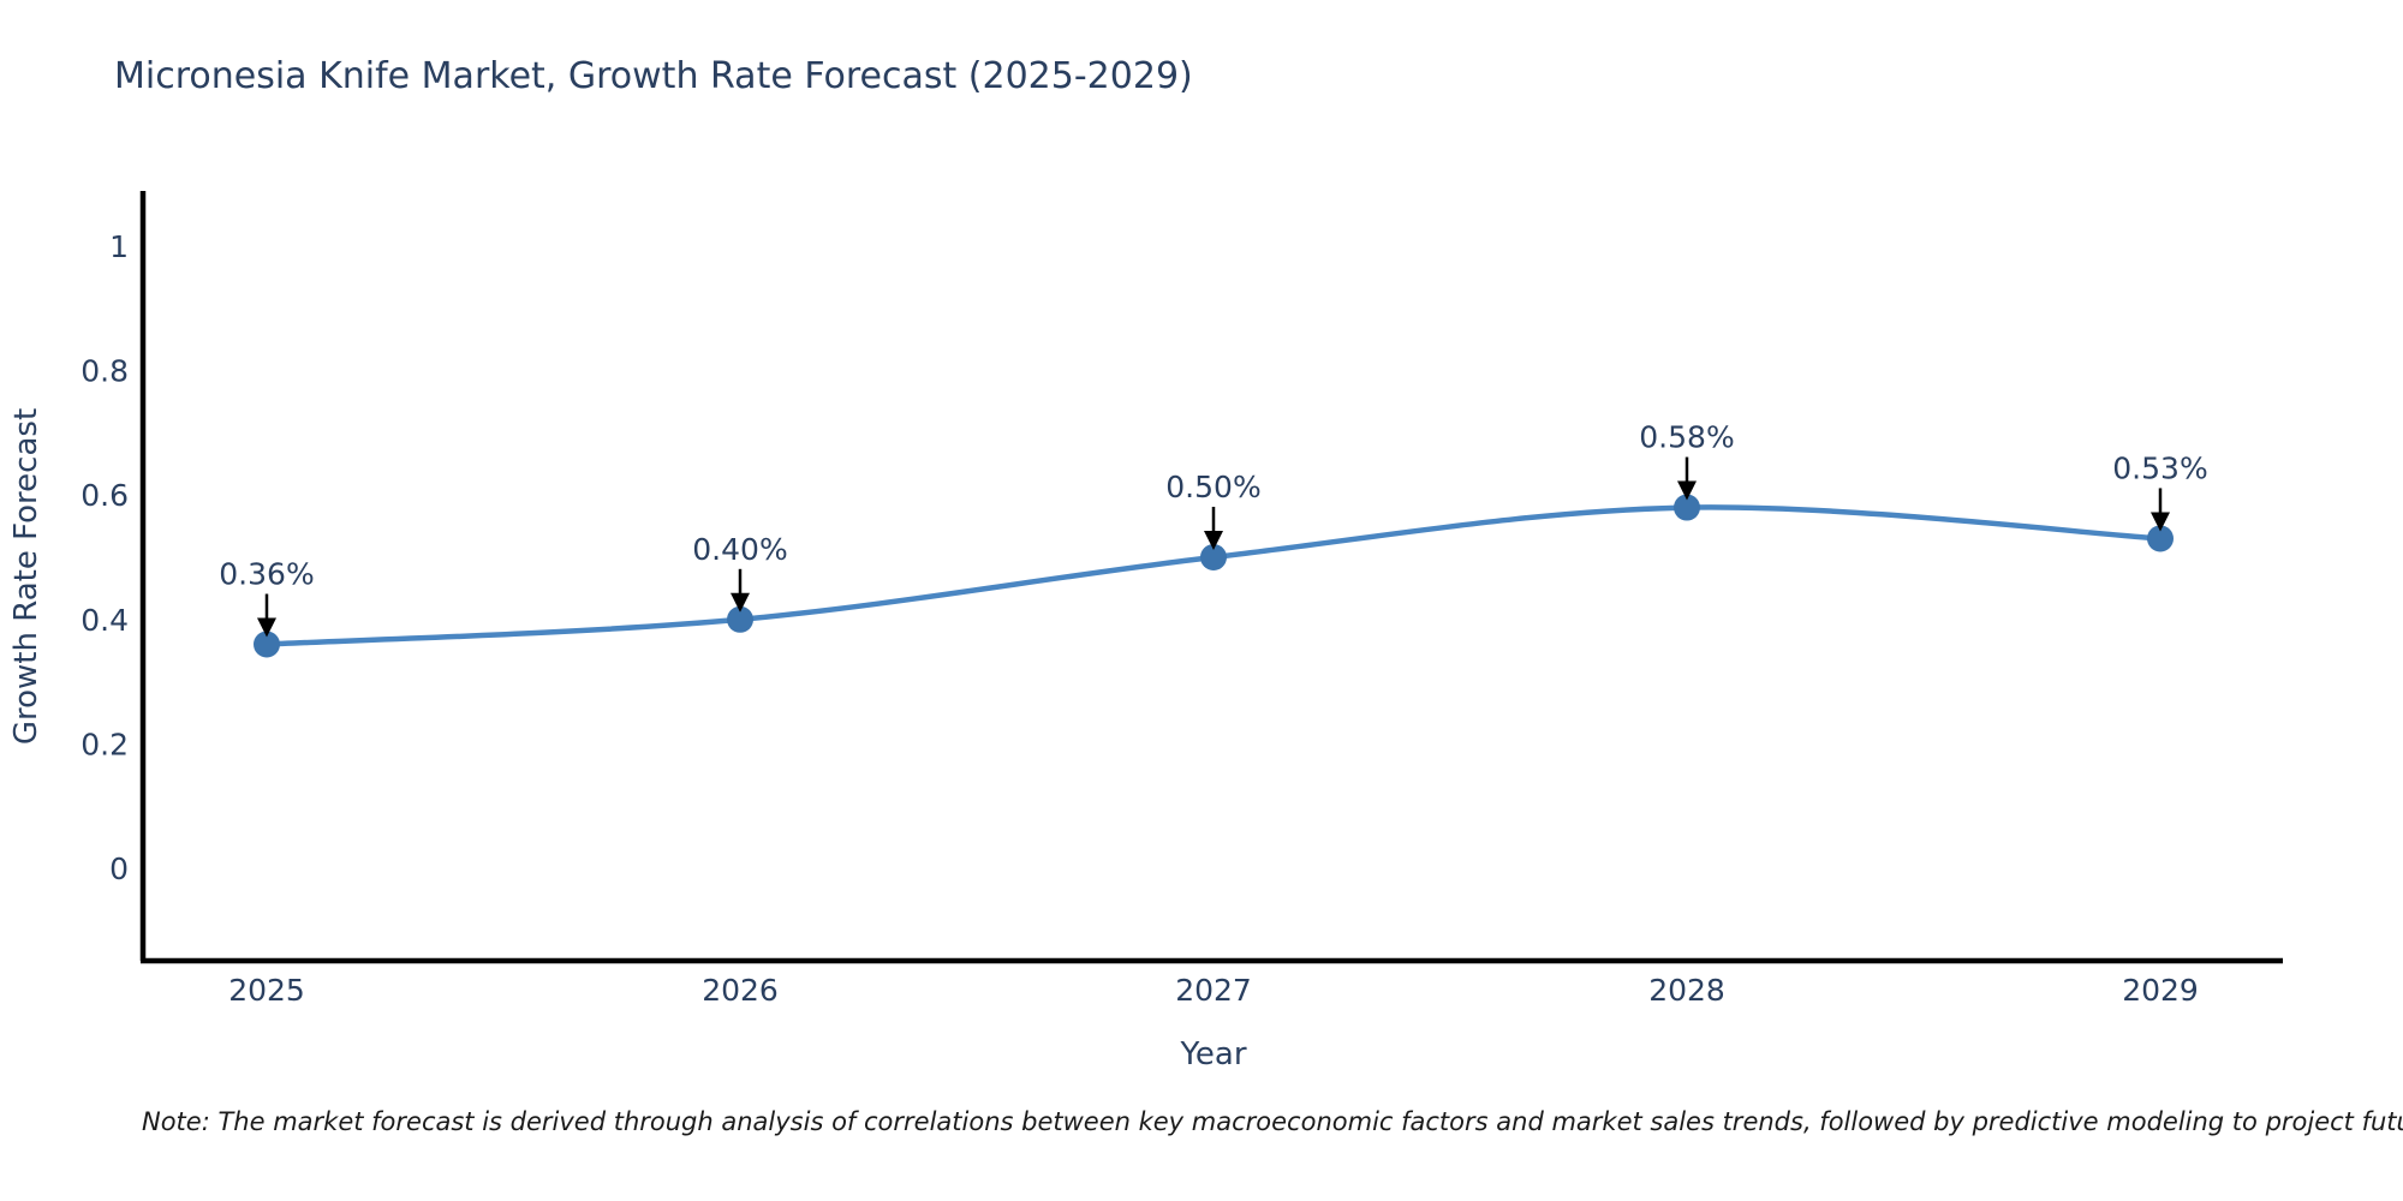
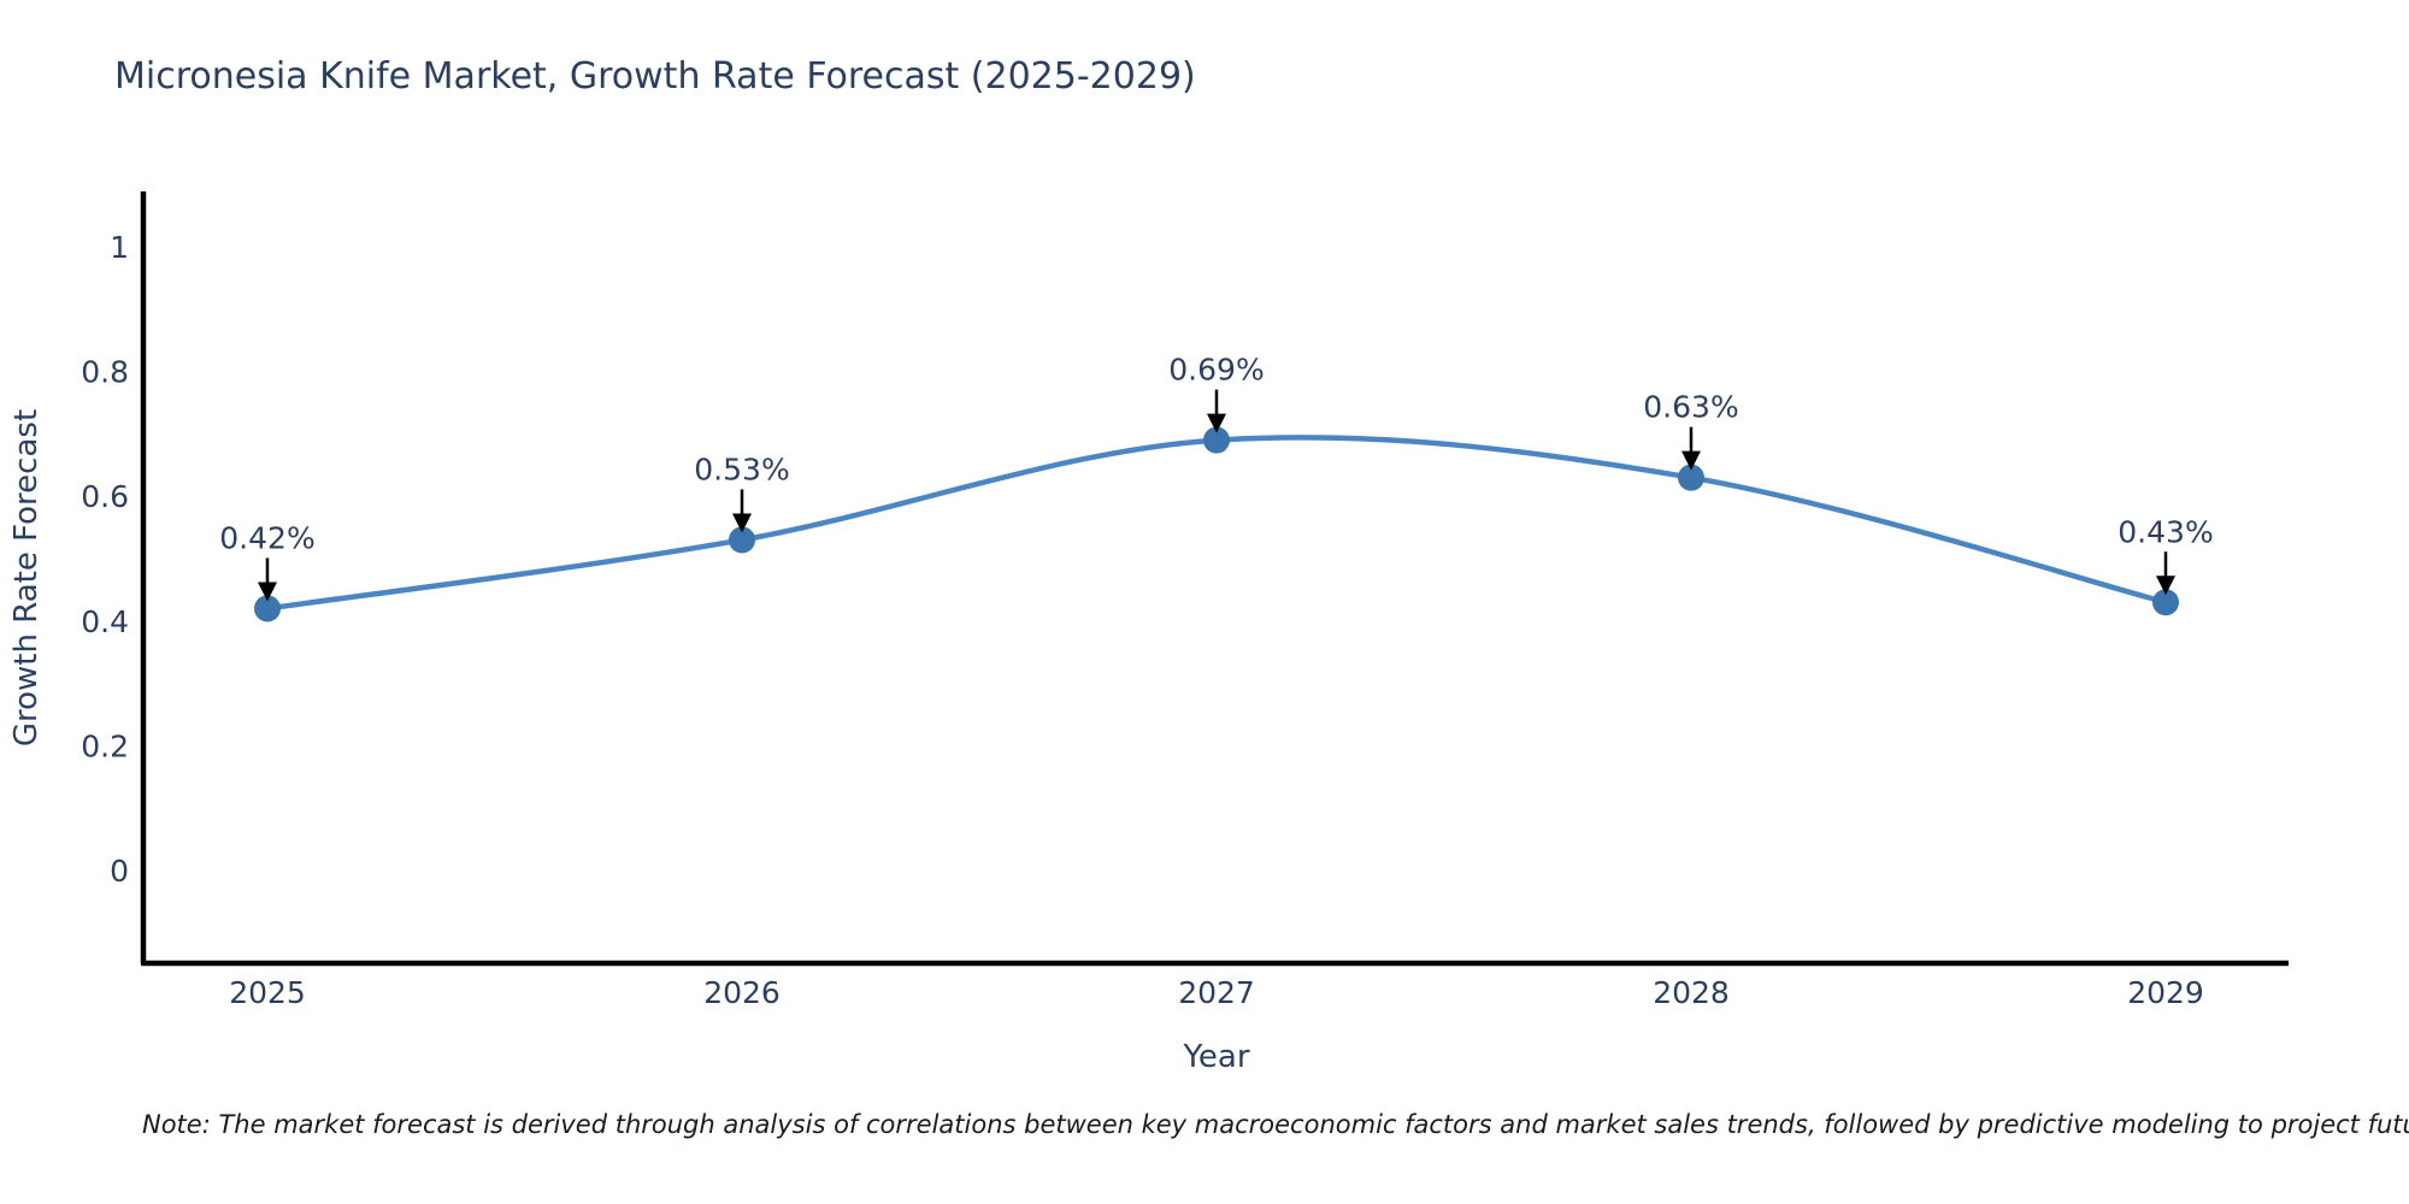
2025: 0.36% -> 0.42%
2026: 0.40% -> 0.53%
2027: 0.50% -> 0.69%
2028: 0.58% -> 0.63%
2029: 0.53% -> 0.43%
